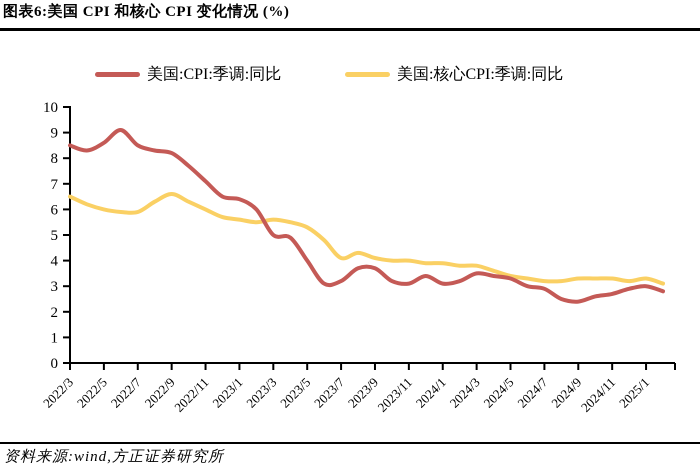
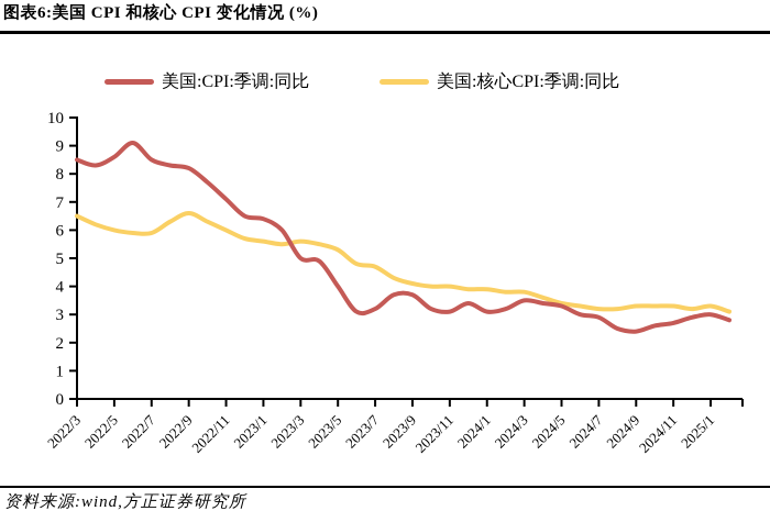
美国:核心CPI:季调:同比/2023/7: 4.1 -> 4.7
